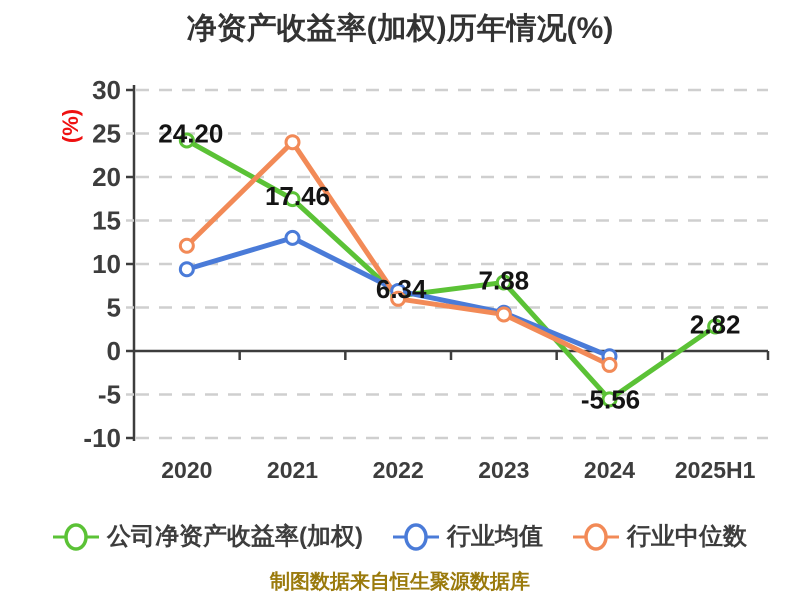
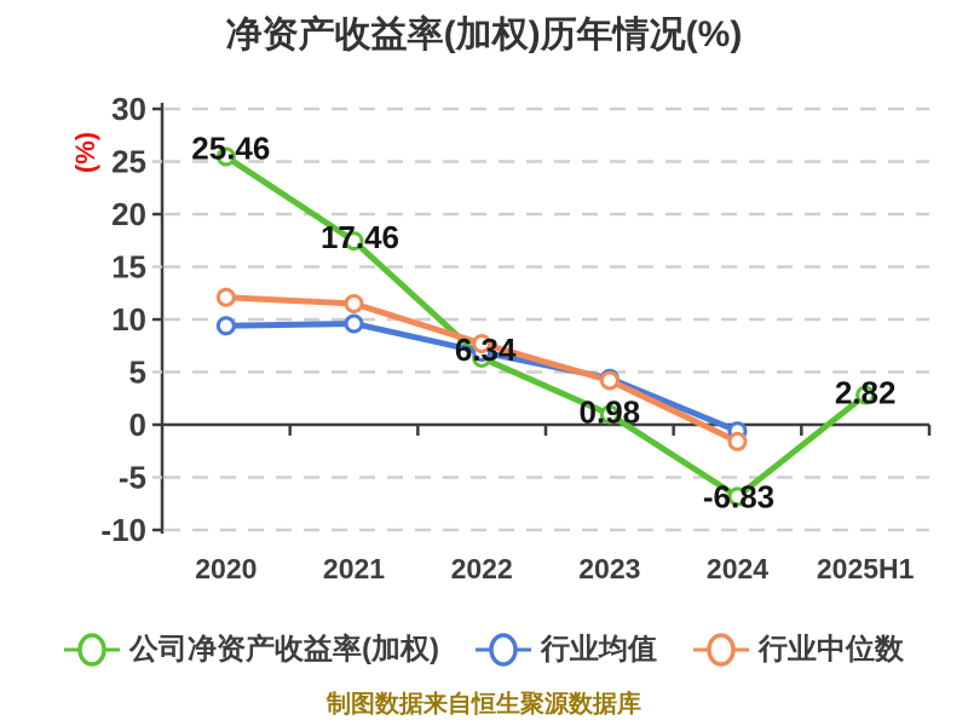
公司净资产收益率(加权)/2020: 24.20 -> 25.46
行业均值/2021: 13 -> 10
行业中位数/2021: 24 -> 12
行业中位数/2022: 6 -> 8
公司净资产收益率(加权)/2023: 7.88 -> 0.98
公司净资产收益率(加权)/2024: -5.56 -> -6.83
